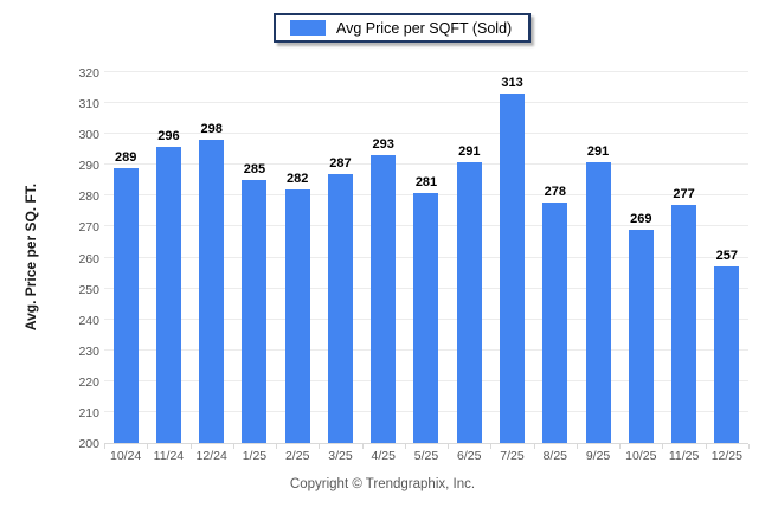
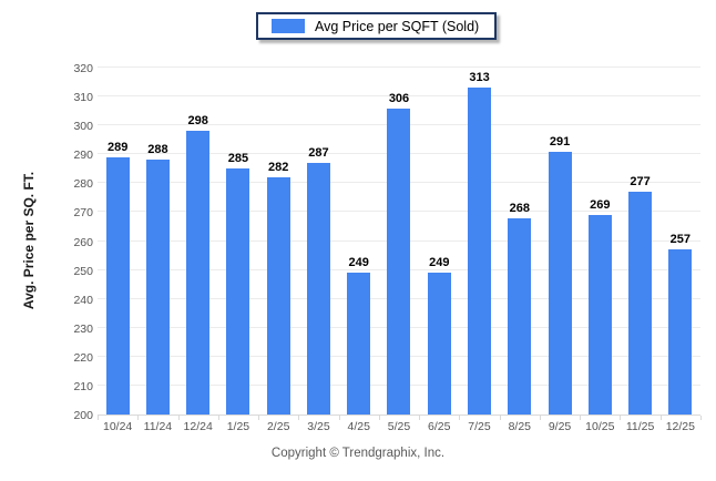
11/24: 296 -> 288
4/25: 293 -> 249
5/25: 281 -> 306
6/25: 291 -> 249
8/25: 278 -> 268
